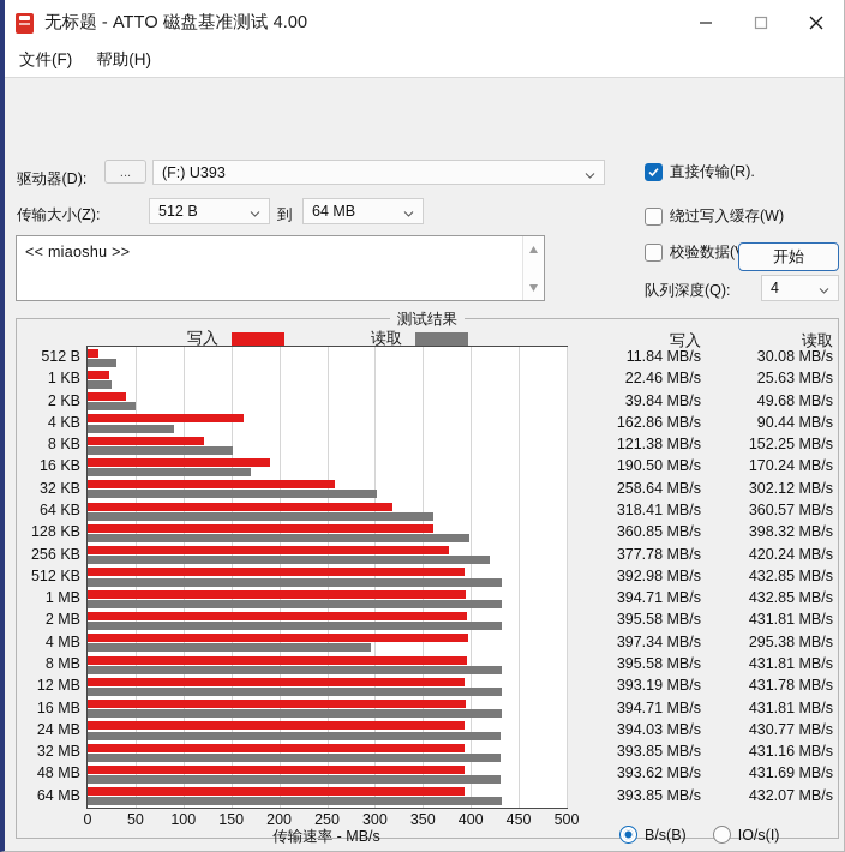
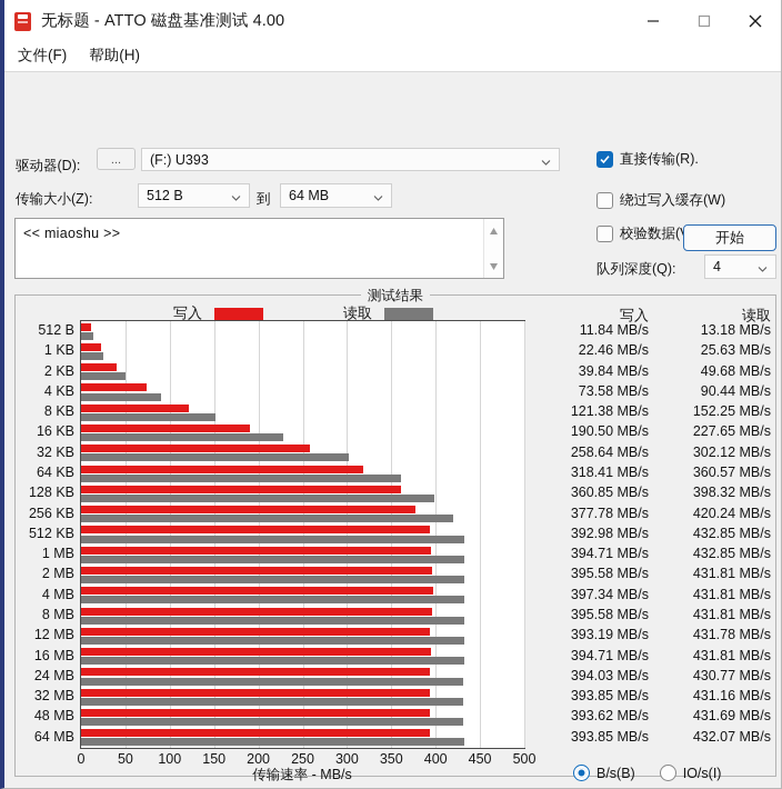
读取/512 B: 30.08 -> 13.18
写入/4 KB: 162.86 -> 73.58
读取/16 KB: 170.24 -> 227.65
读取/4 MB: 295.38 -> 431.81
